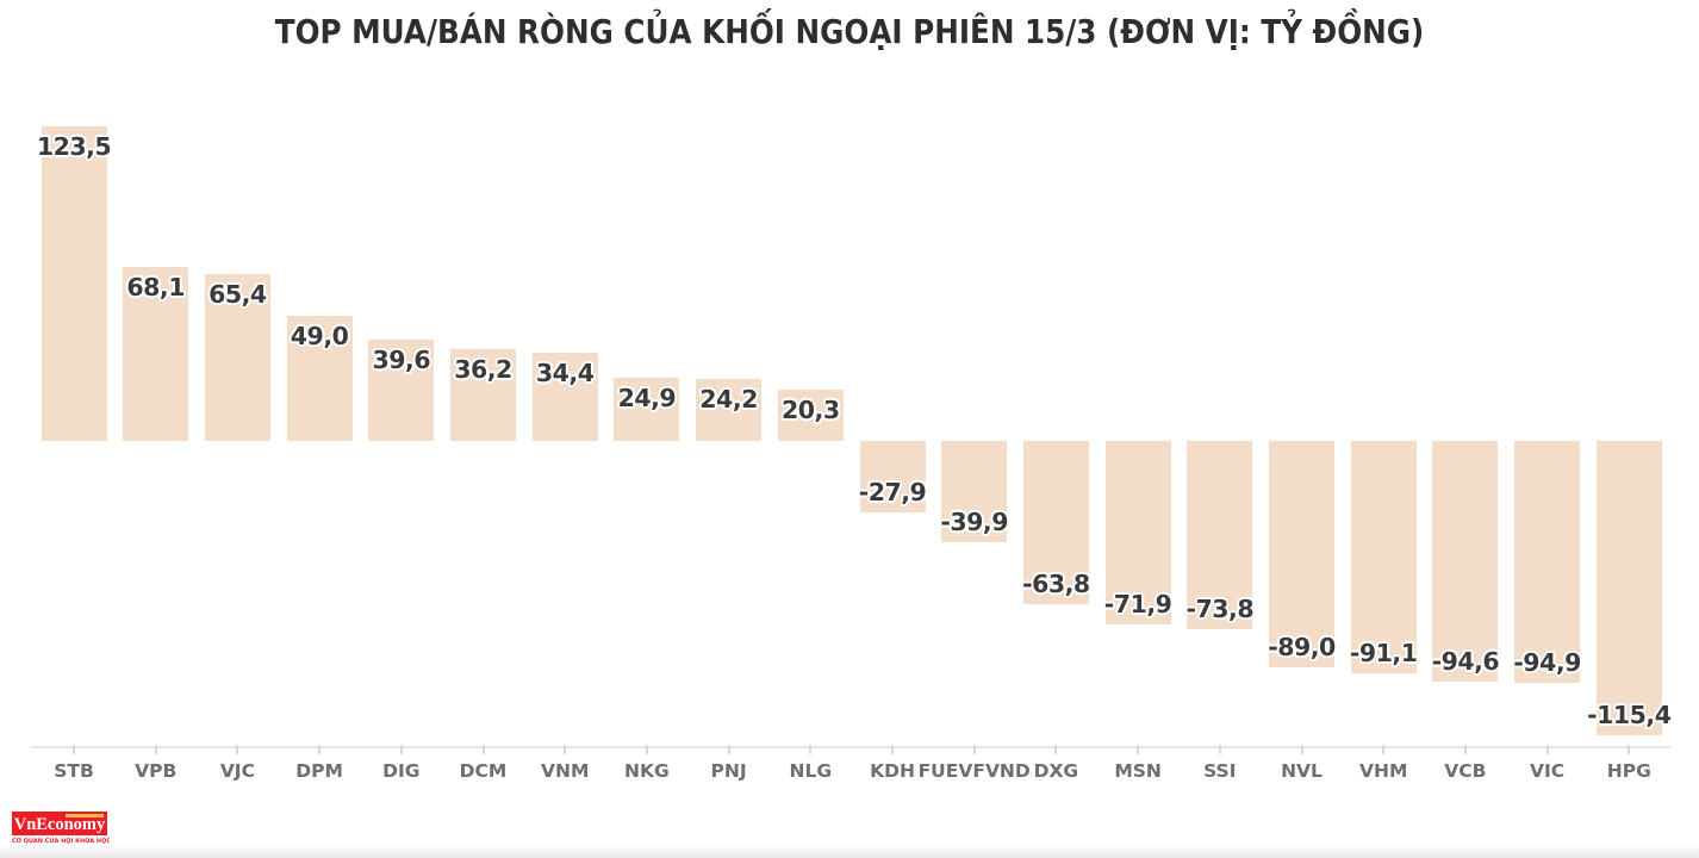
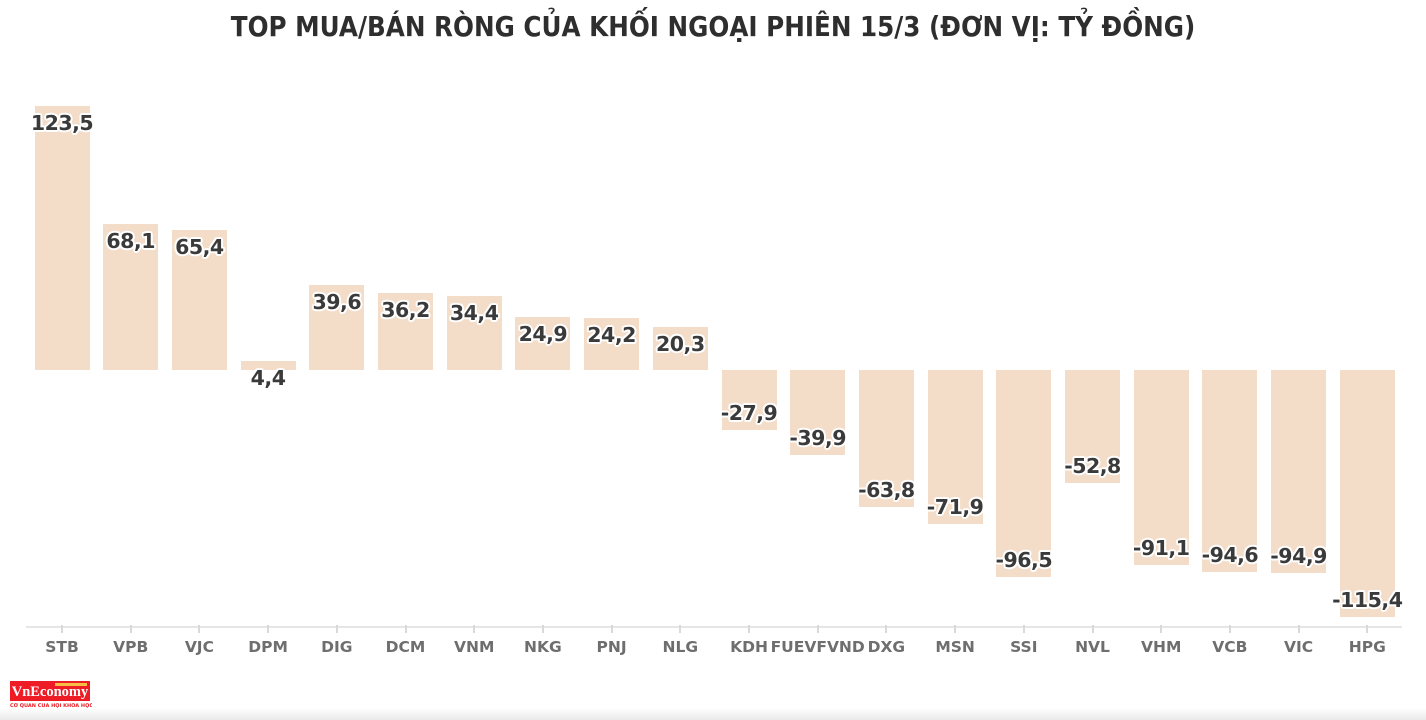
DPM: 49,0 -> 4,4
SSI: -73,8 -> -96,5
NVL: -89,0 -> -52,8
